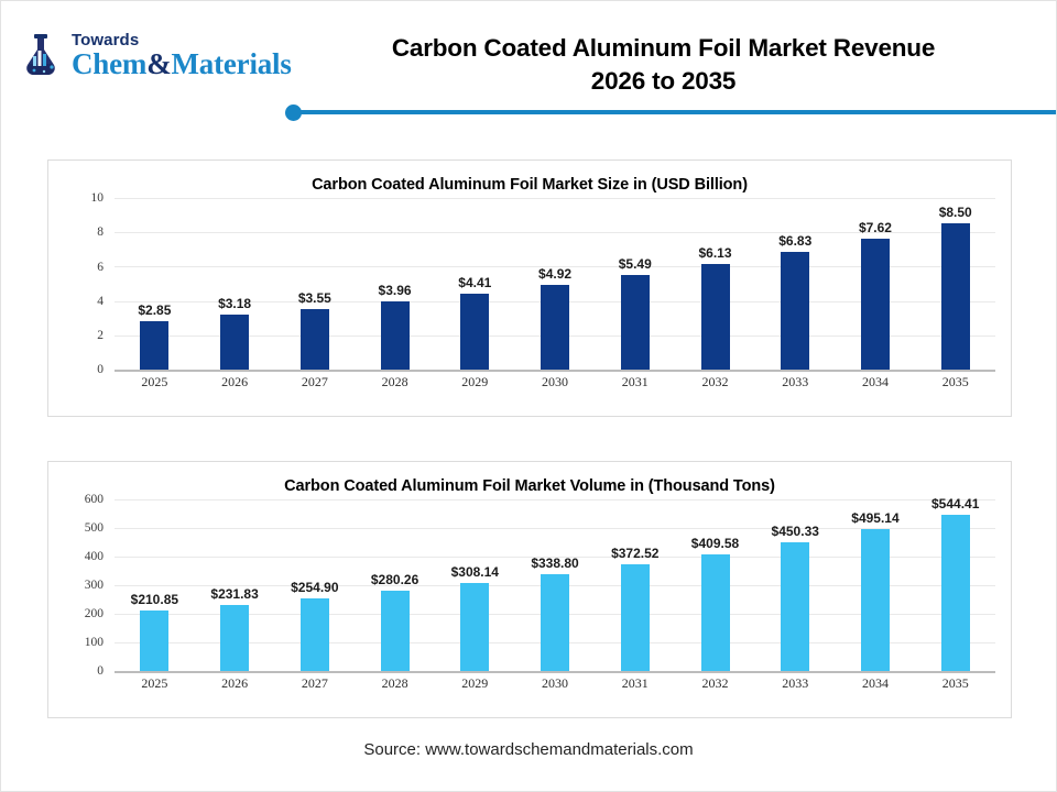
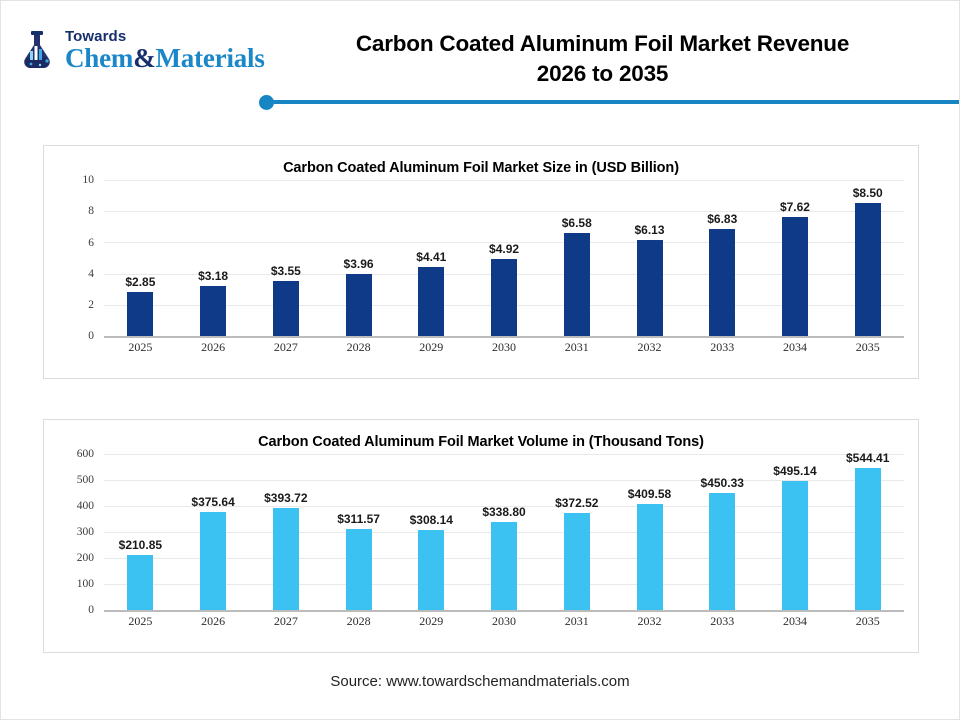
Carbon Coated Aluminum Foil Market Size in (USD Billion)/2031: $5.49 -> $6.58
Carbon Coated Aluminum Foil Market Volume in (Thousand Tons)/2026: $231.83 -> $375.64
Carbon Coated Aluminum Foil Market Volume in (Thousand Tons)/2027: $254.90 -> $393.72
Carbon Coated Aluminum Foil Market Volume in (Thousand Tons)/2028: $280.26 -> $311.57
